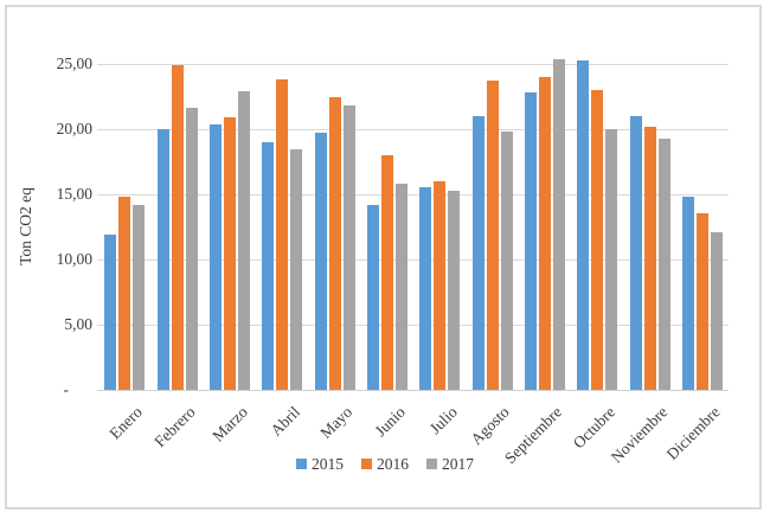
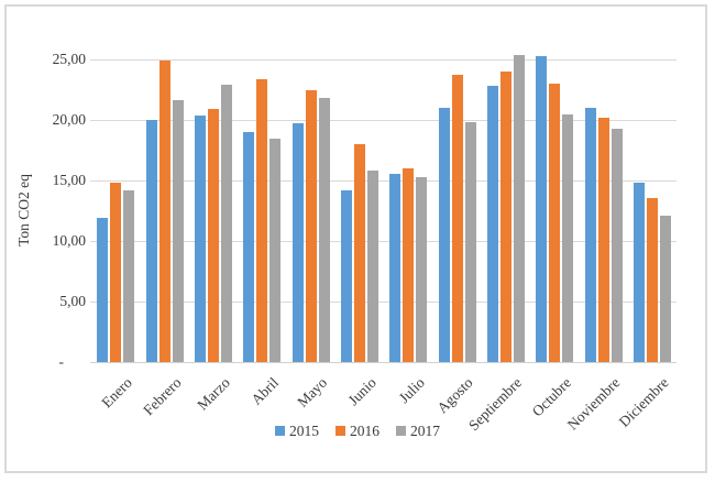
2016/Abril: 23,8 -> 23,3
2017/Octubre: 20,0 -> 20,4
